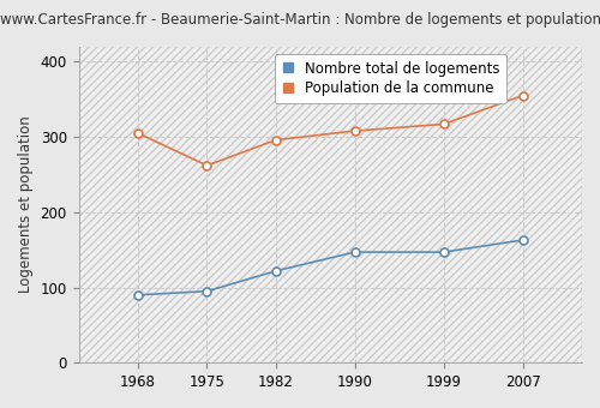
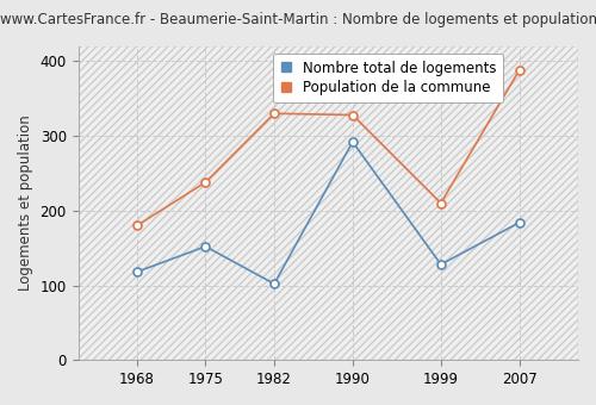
Nombre total de logements/1968: 90 -> 118
Population de la commune/1968: 305 -> 180
Nombre total de logements/1975: 95 -> 152
Population de la commune/1975: 262 -> 238
Nombre total de logements/1982: 122 -> 102
Population de la commune/1982: 296 -> 330
Nombre total de logements/1990: 147 -> 292
Population de la commune/1990: 308 -> 328
Nombre total de logements/1999: 147 -> 128
Population de la commune/1999: 317 -> 210
Nombre total de logements/2007: 163 -> 184
Population de la commune/2007: 355 -> 388
